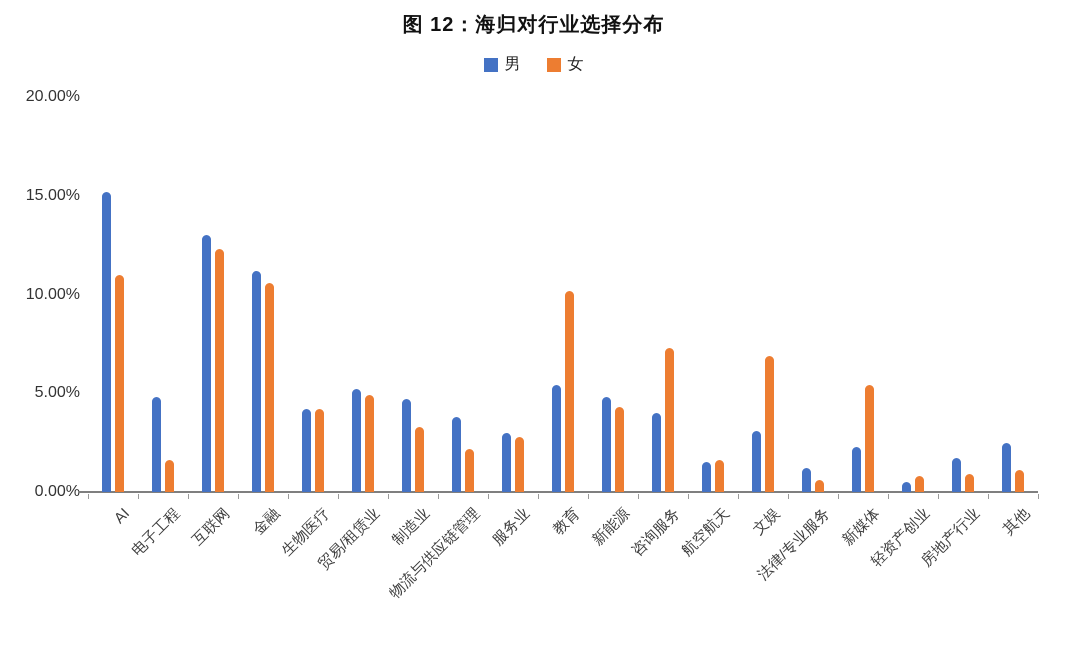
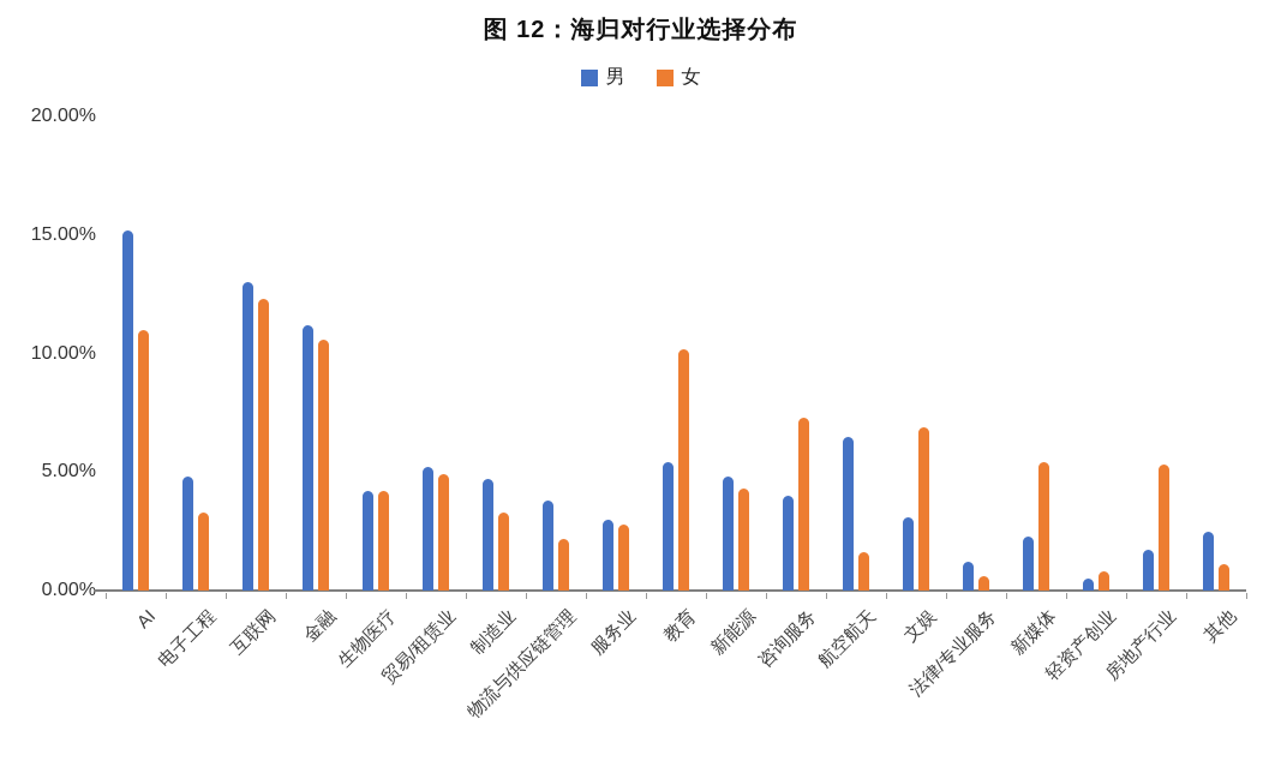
女/电子工程: 1.6% -> 3.3%
男/航空航天: 1.5% -> 6.5%
女/房地产行业: 0.9% -> 5.3%
